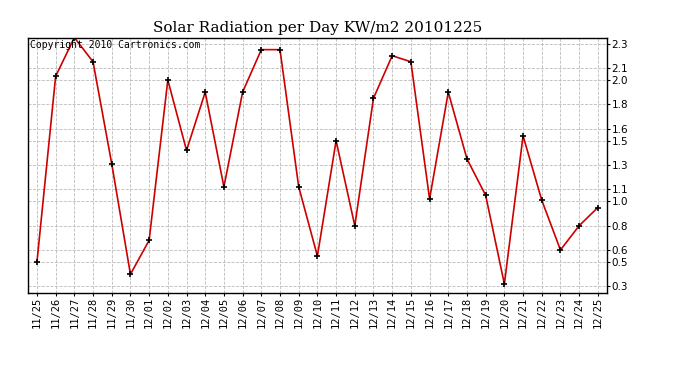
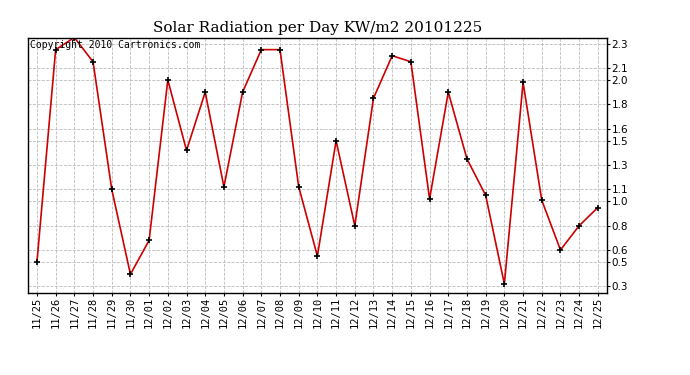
11/26: 2.03 -> 2.25
11/29: 1.31 -> 1.10
12/21: 1.54 -> 1.98
